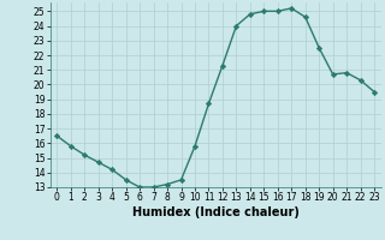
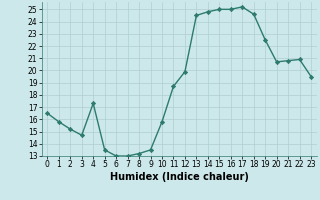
4: 14.2 -> 17.3
12: 21.3 -> 19.9
13: 24.0 -> 24.5
22: 20.3 -> 20.9
